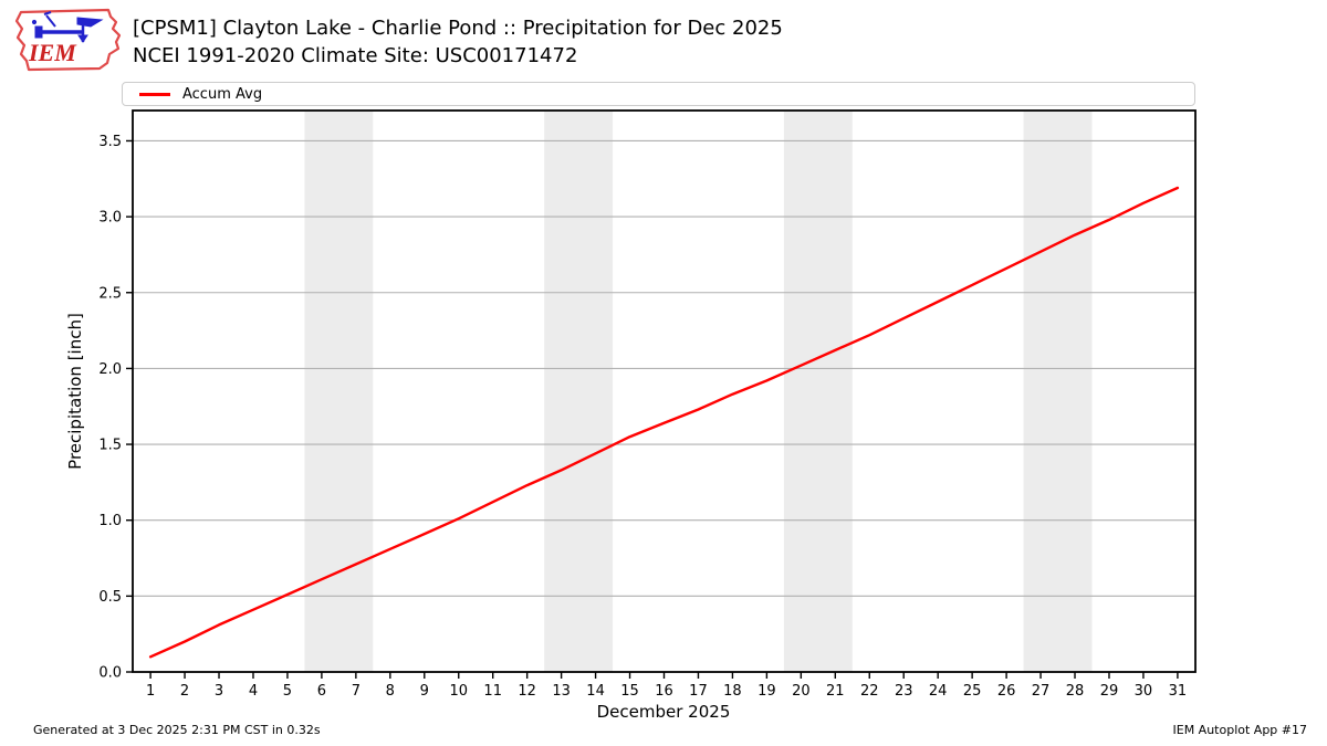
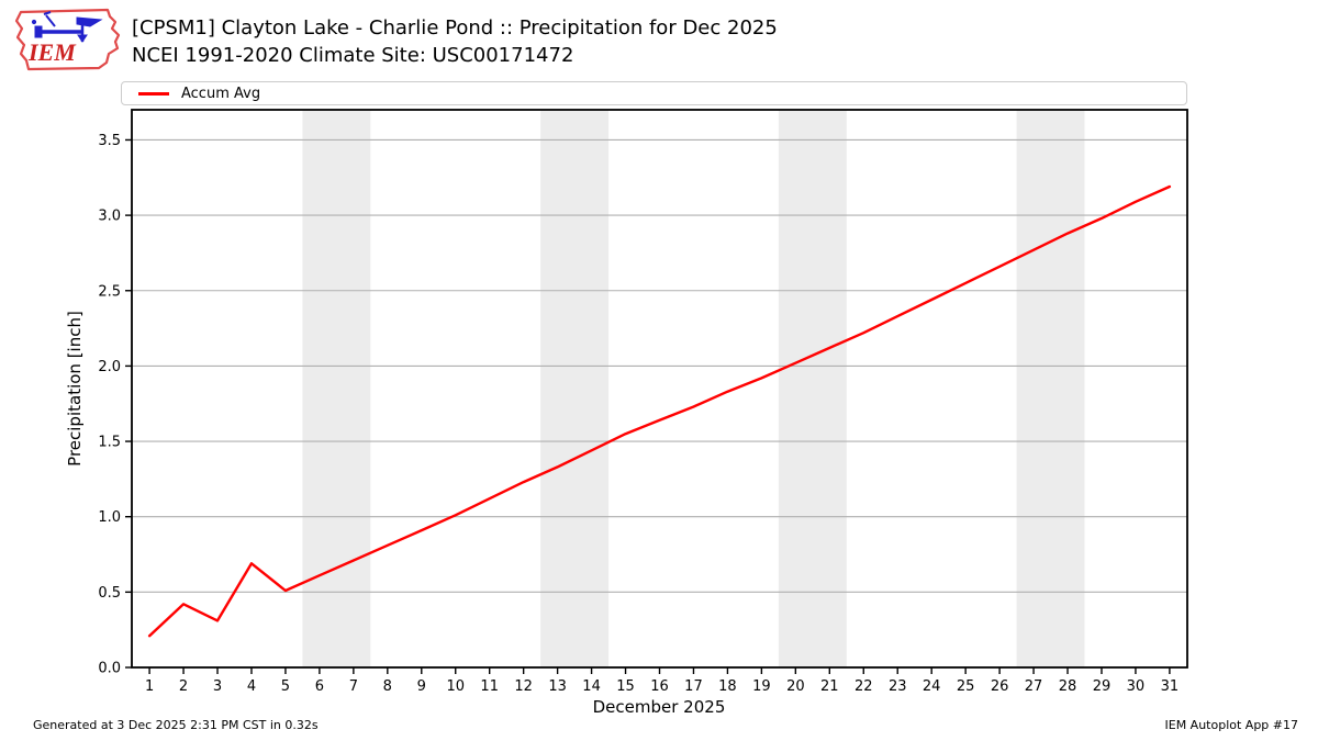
1: 0.10 -> 0.21
2: 0.20 -> 0.42
4: 0.41 -> 0.69
